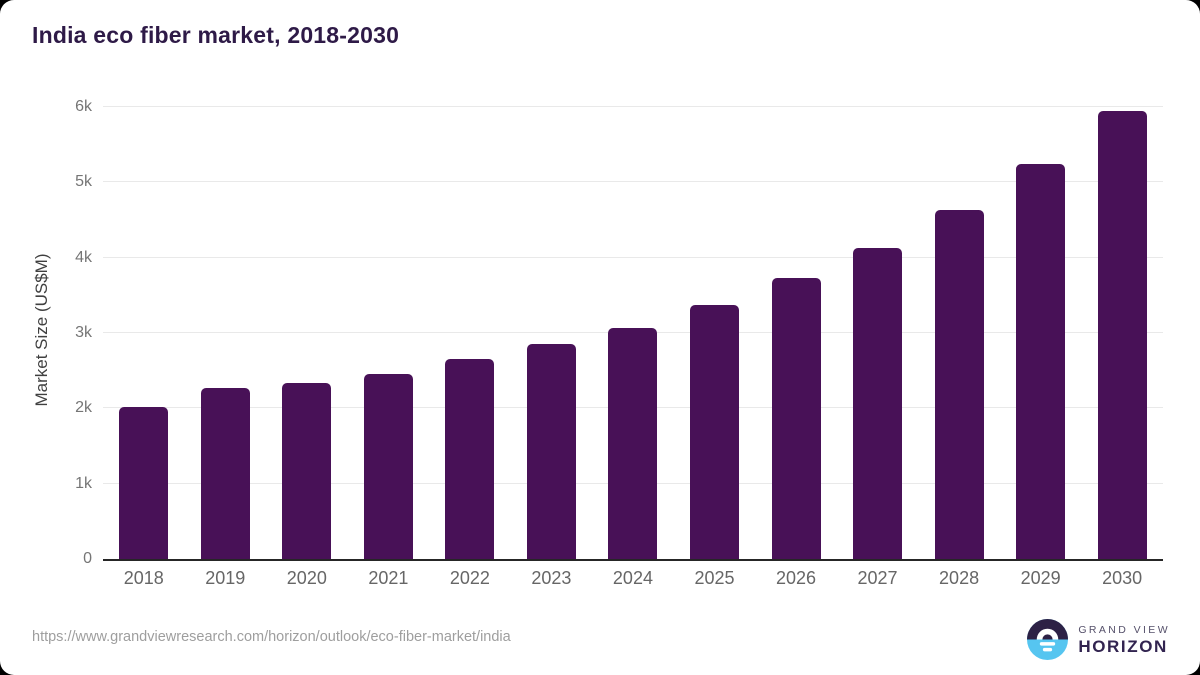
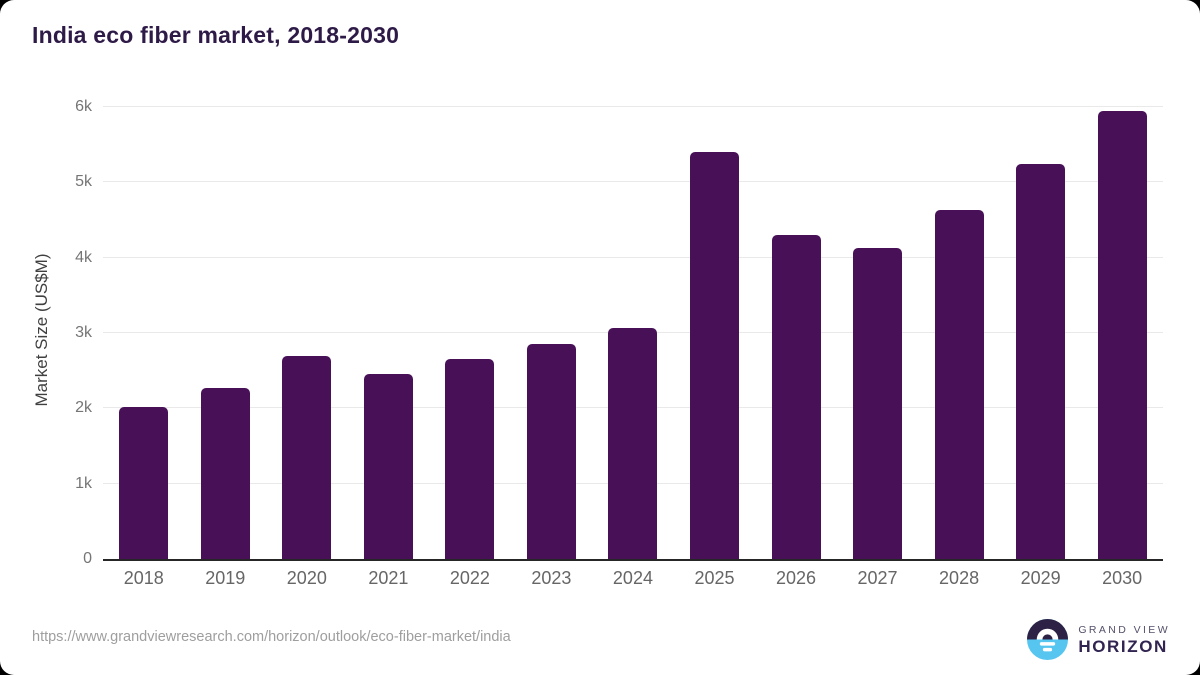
2020: 2.3k -> 2.7k
2025: 3.4k -> 5.4k
2026: 3.7k -> 4.3k
